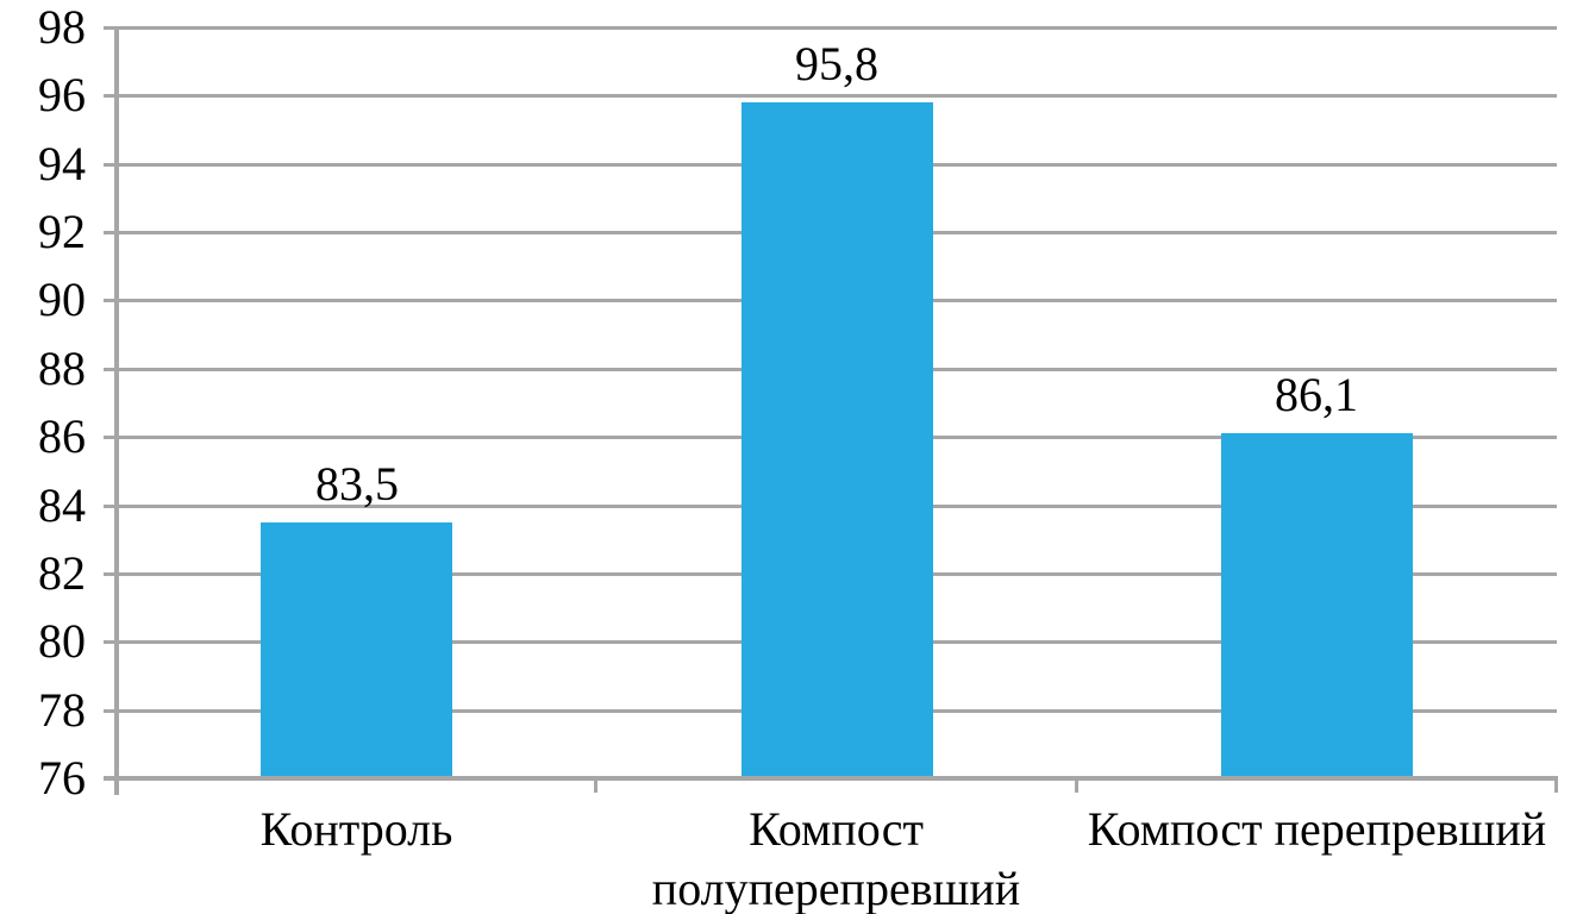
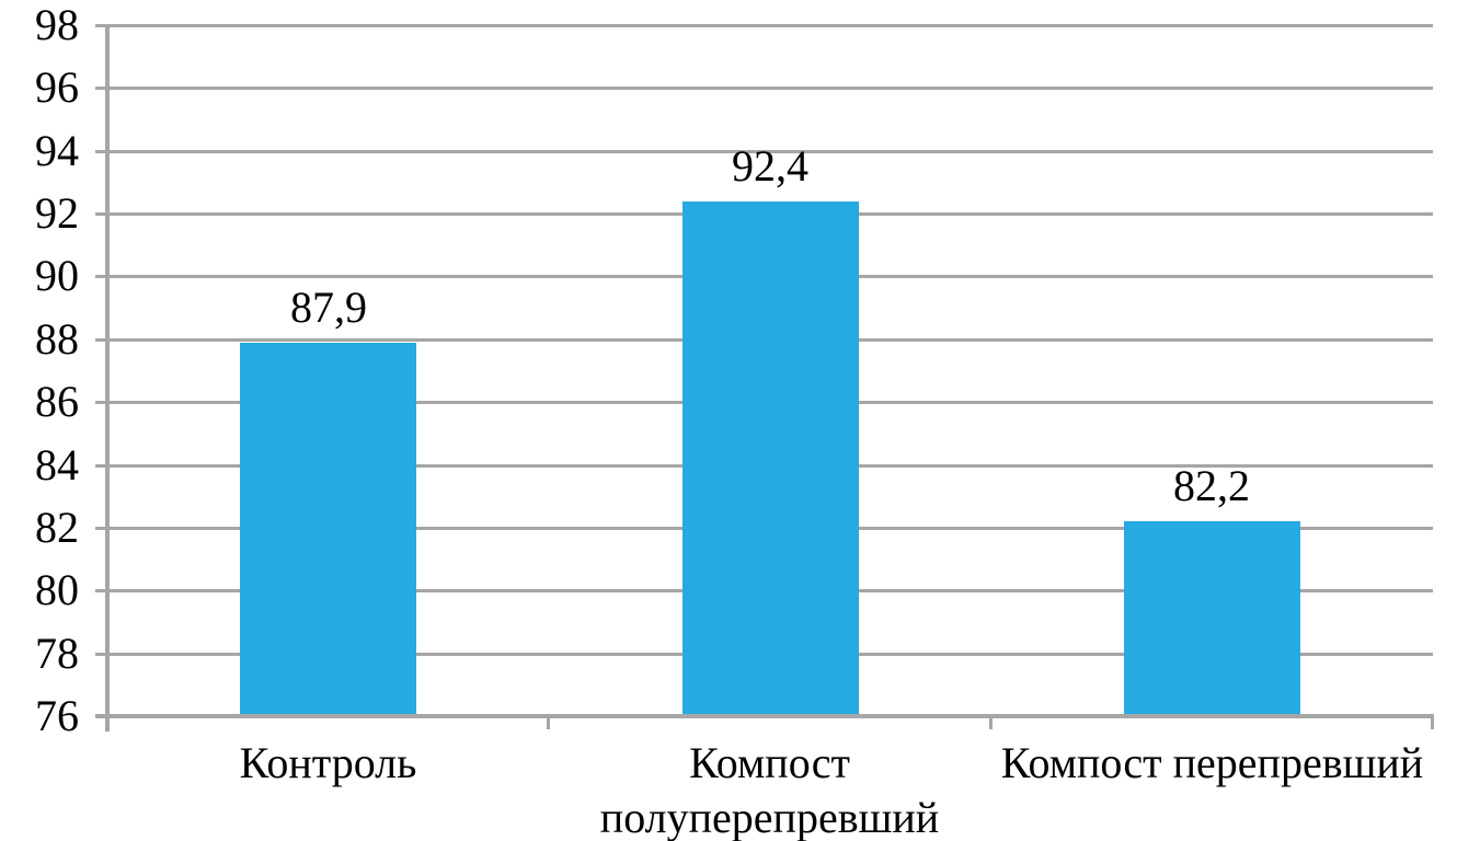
Контроль: 83,5 -> 87,9
Компост полуперепревший: 95,8 -> 92,4
Компост перепревший: 86,1 -> 82,2
